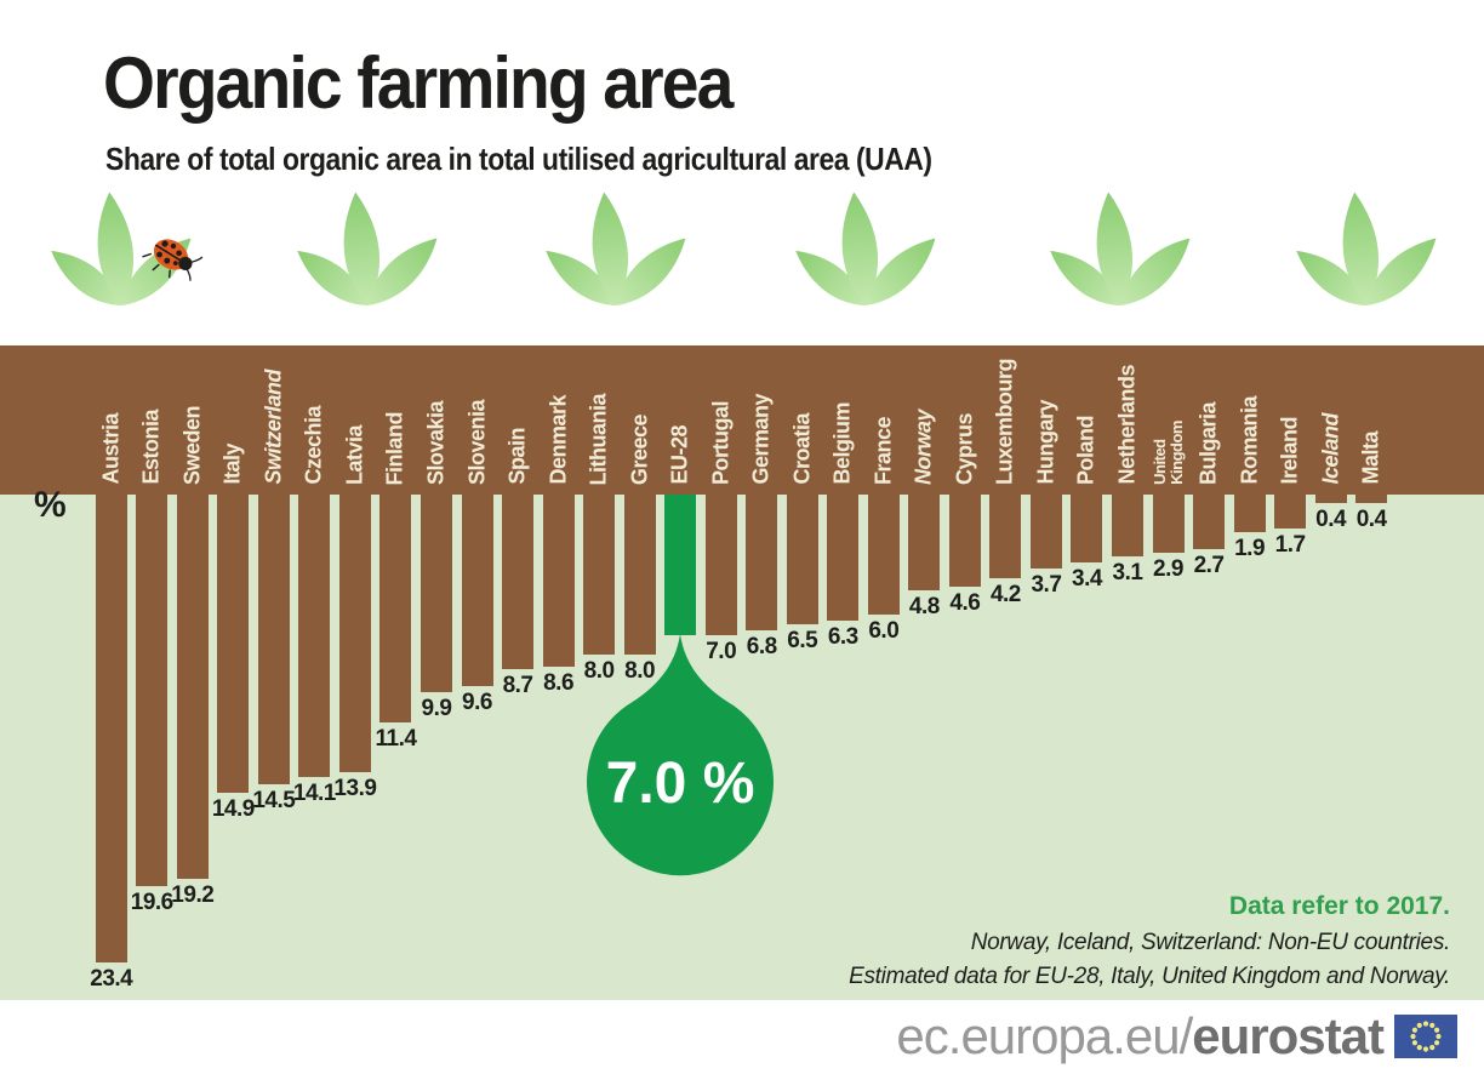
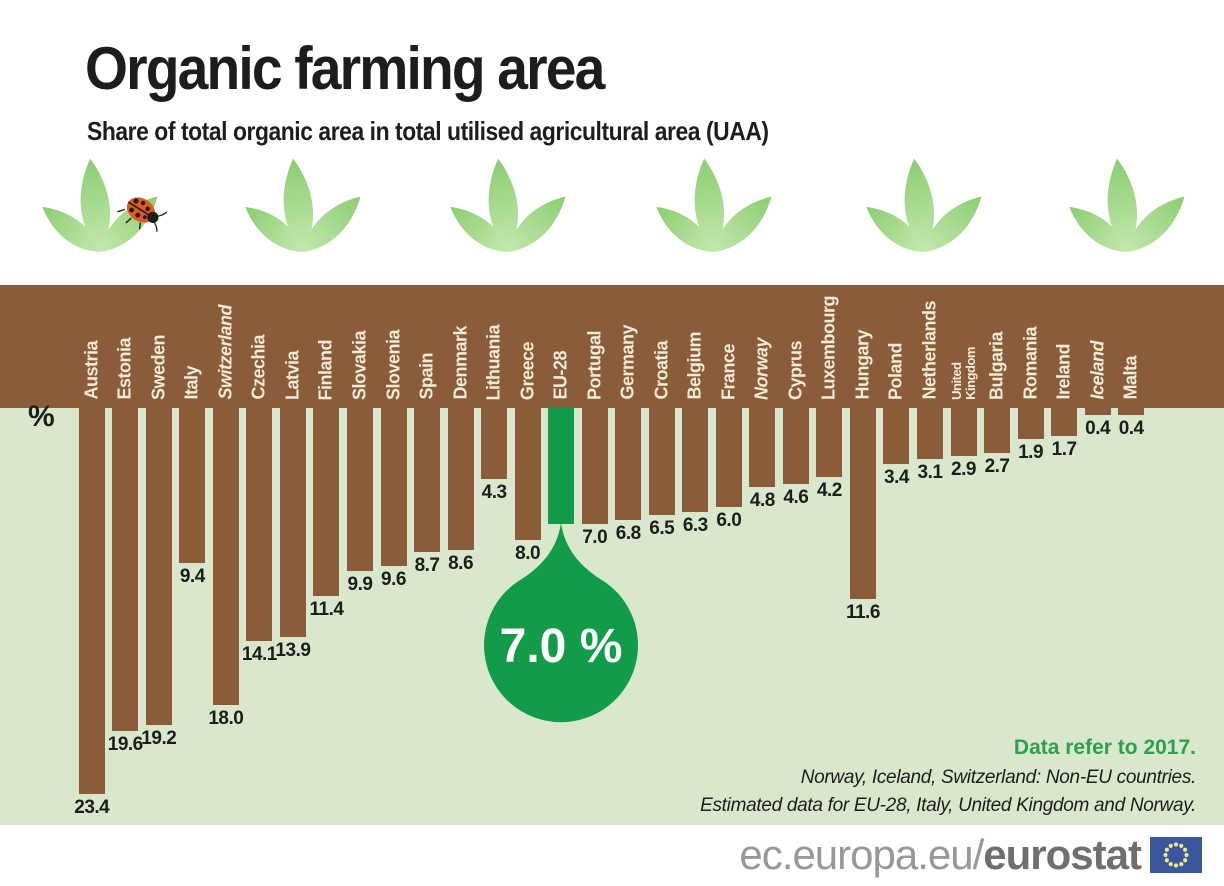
Italy: 14.9 -> 9.4
Switzerland: 14.5 -> 18.0
Lithuania: 8.0 -> 4.3
Hungary: 3.7 -> 11.6
